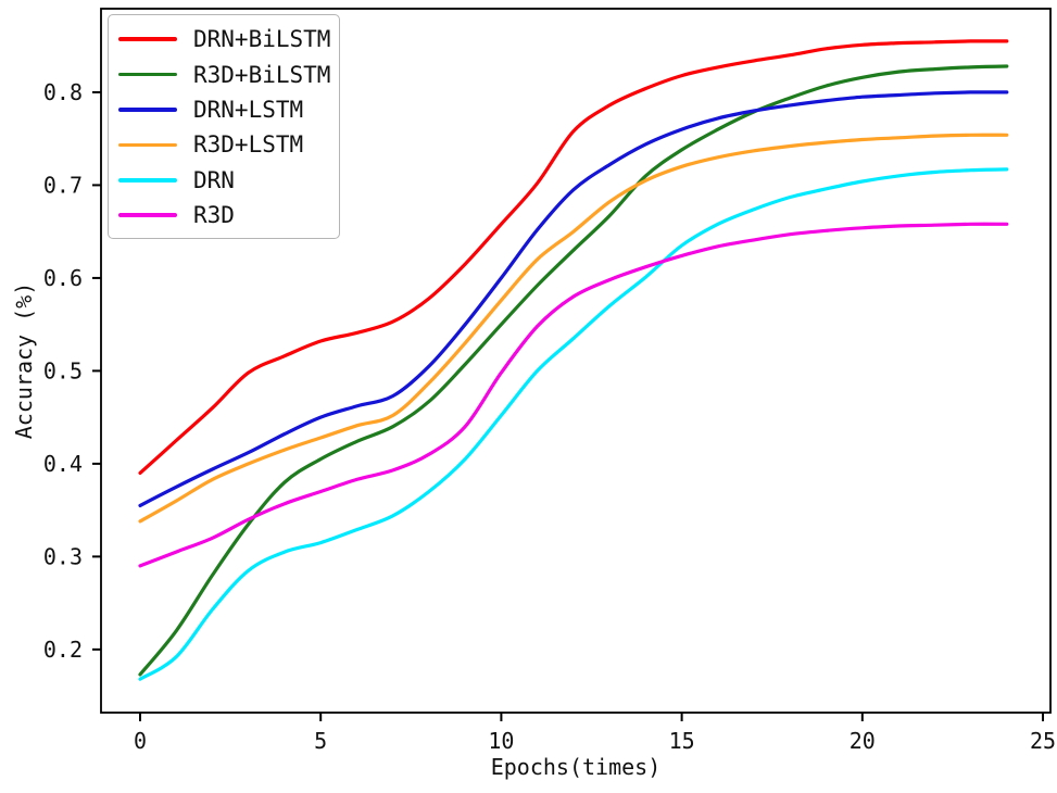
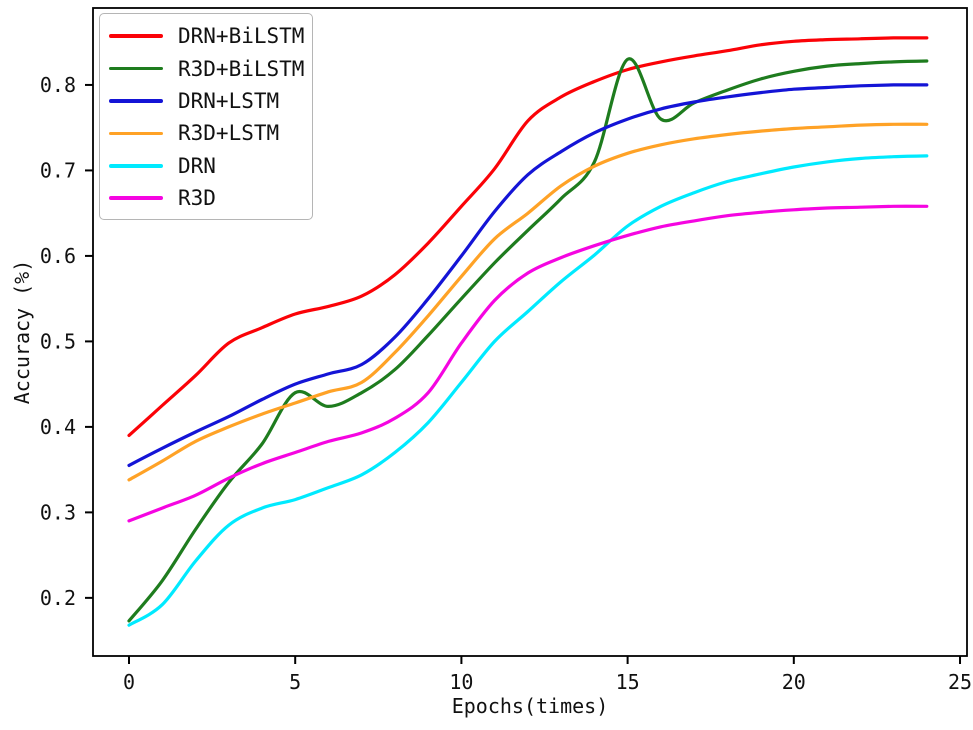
R3D+BiLSTM/5: 0.41 -> 0.44
R3D+BiLSTM/15: 0.74 -> 0.83
